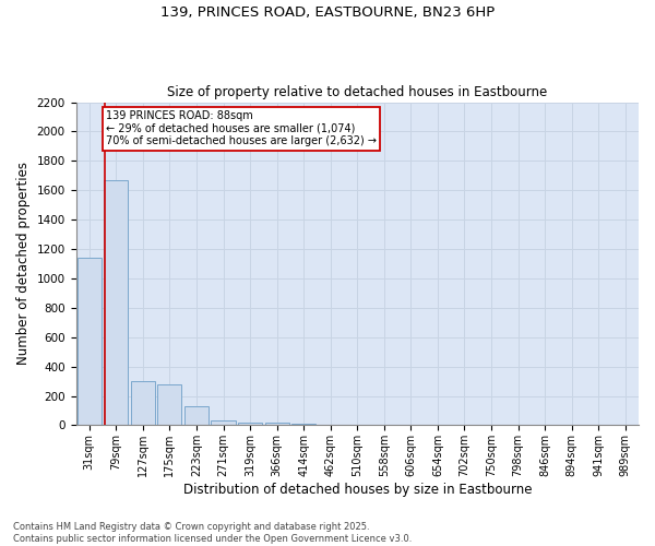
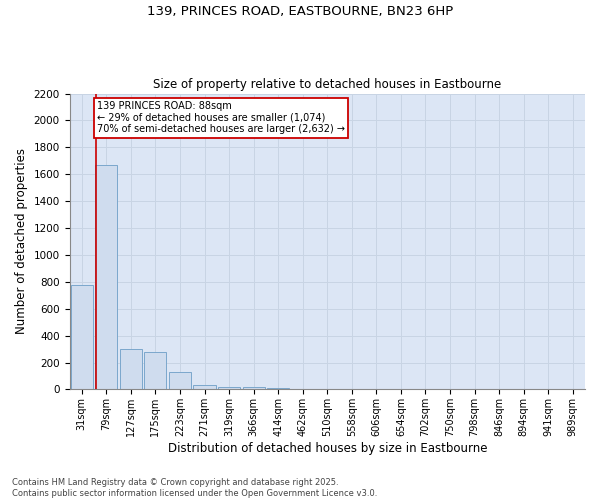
31sqm: 1140 -> 780
